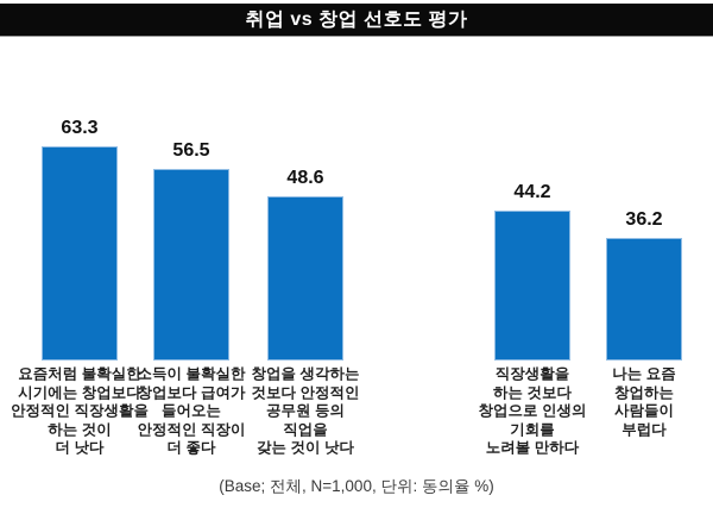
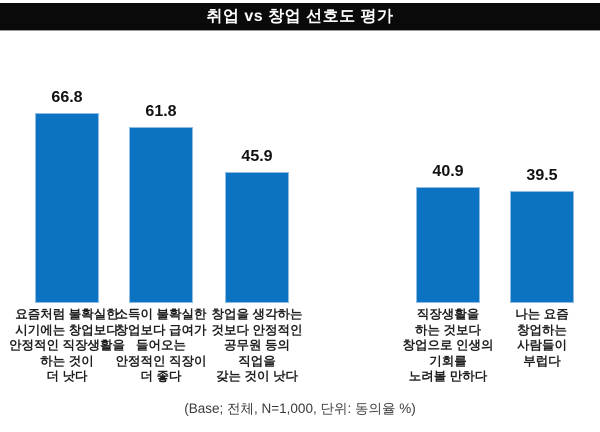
요즘처럼 불확실한 시기에는 창업보다 안정적인 직장생활을 하는 것이 더 낫다: 63.3 -> 66.8
소득이 불확실한 창업보다 급여가 들어오는 안정적인 직장이 더 좋다: 56.5 -> 61.8
창업을 생각하는 것보다 안정적인 공무원 등의 직업을 갖는 것이 낫다: 48.6 -> 45.9
직장생활을 하는 것보다 창업으로 인생의 기회를 노려볼 만하다: 44.2 -> 40.9
나는 요즘 창업하는 사람들이 부럽다: 36.2 -> 39.5
